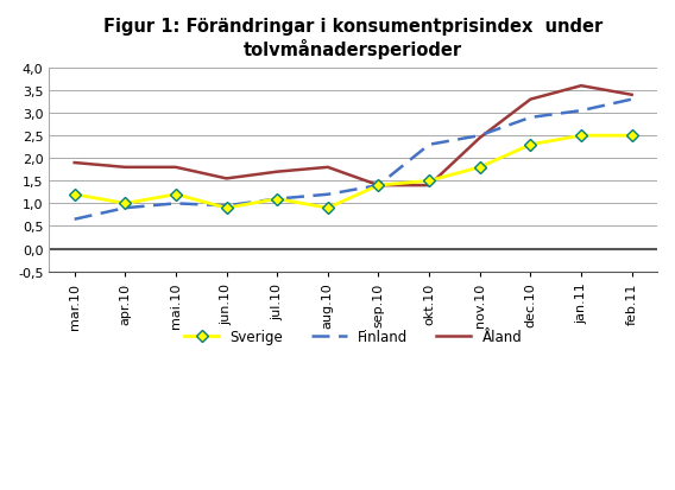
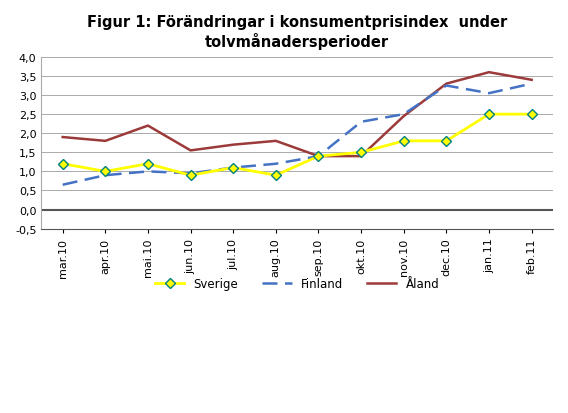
Åland/mai.10: 1,80 -> 2,20
Sverige/dec.10: 2,3 -> 1,8
Finland/dec.10: 2,90 -> 3,25
